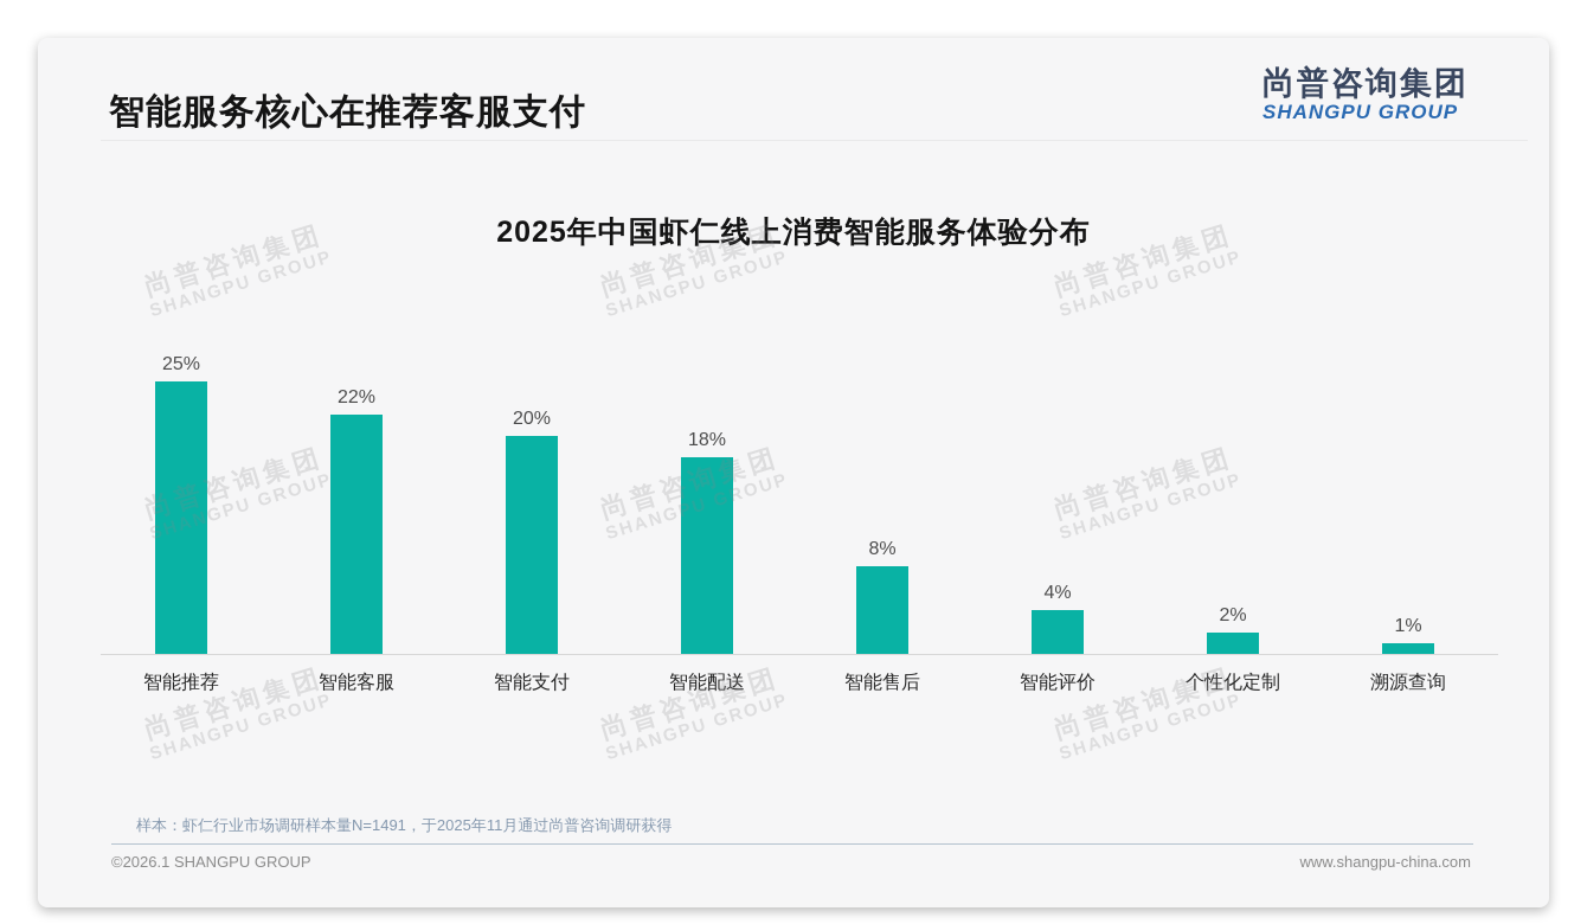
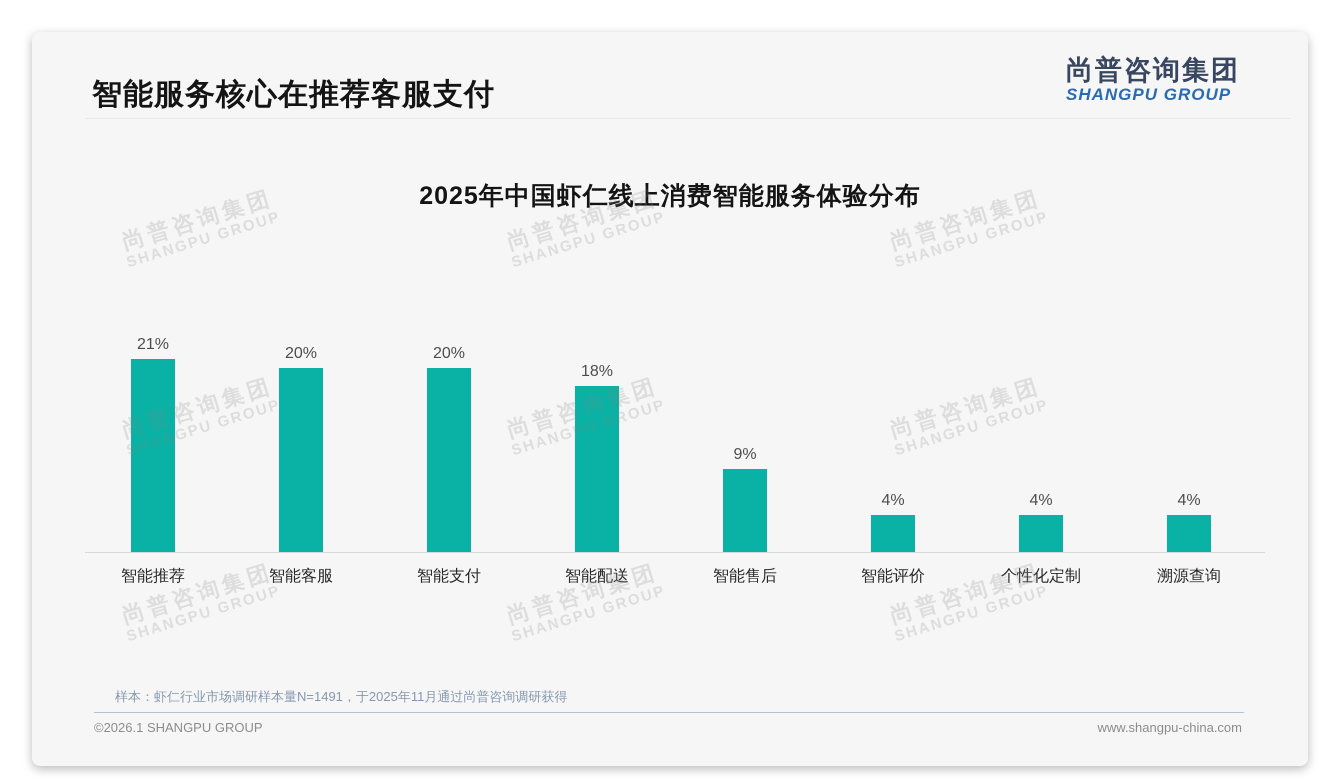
智能推荐: 25% -> 21%
智能客服: 22% -> 20%
智能售后: 8% -> 9%
个性化定制: 2% -> 4%
溯源查询: 1% -> 4%
